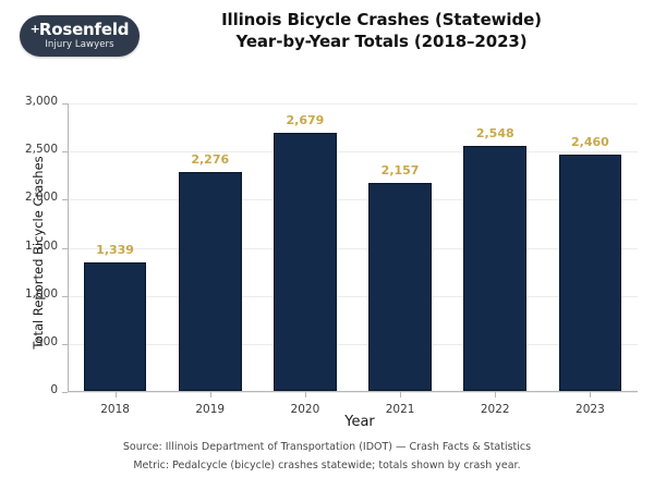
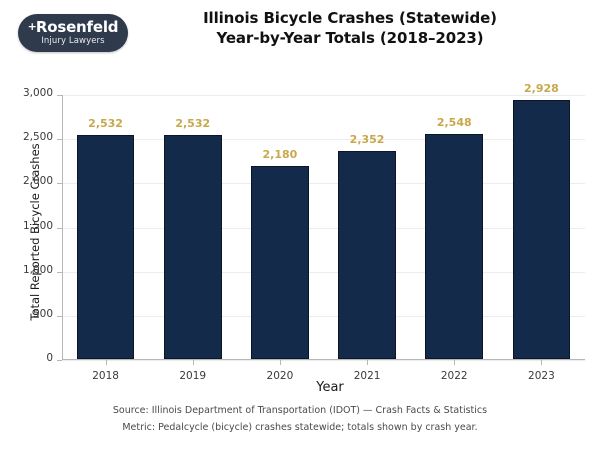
2018: 1,339 -> 2,532
2019: 2,276 -> 2,532
2020: 2,679 -> 2,180
2021: 2,157 -> 2,352
2023: 2,460 -> 2,928
